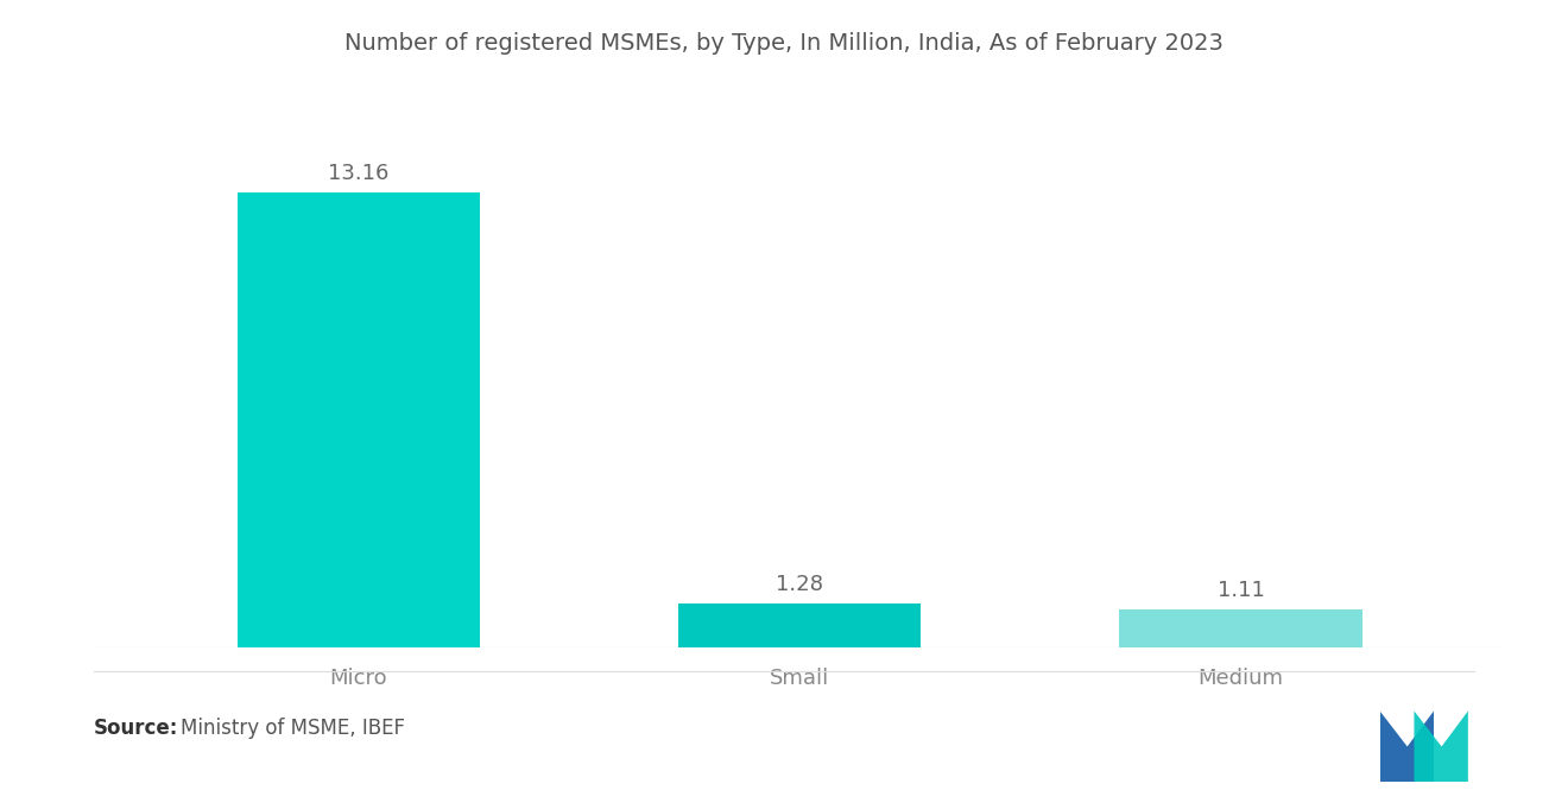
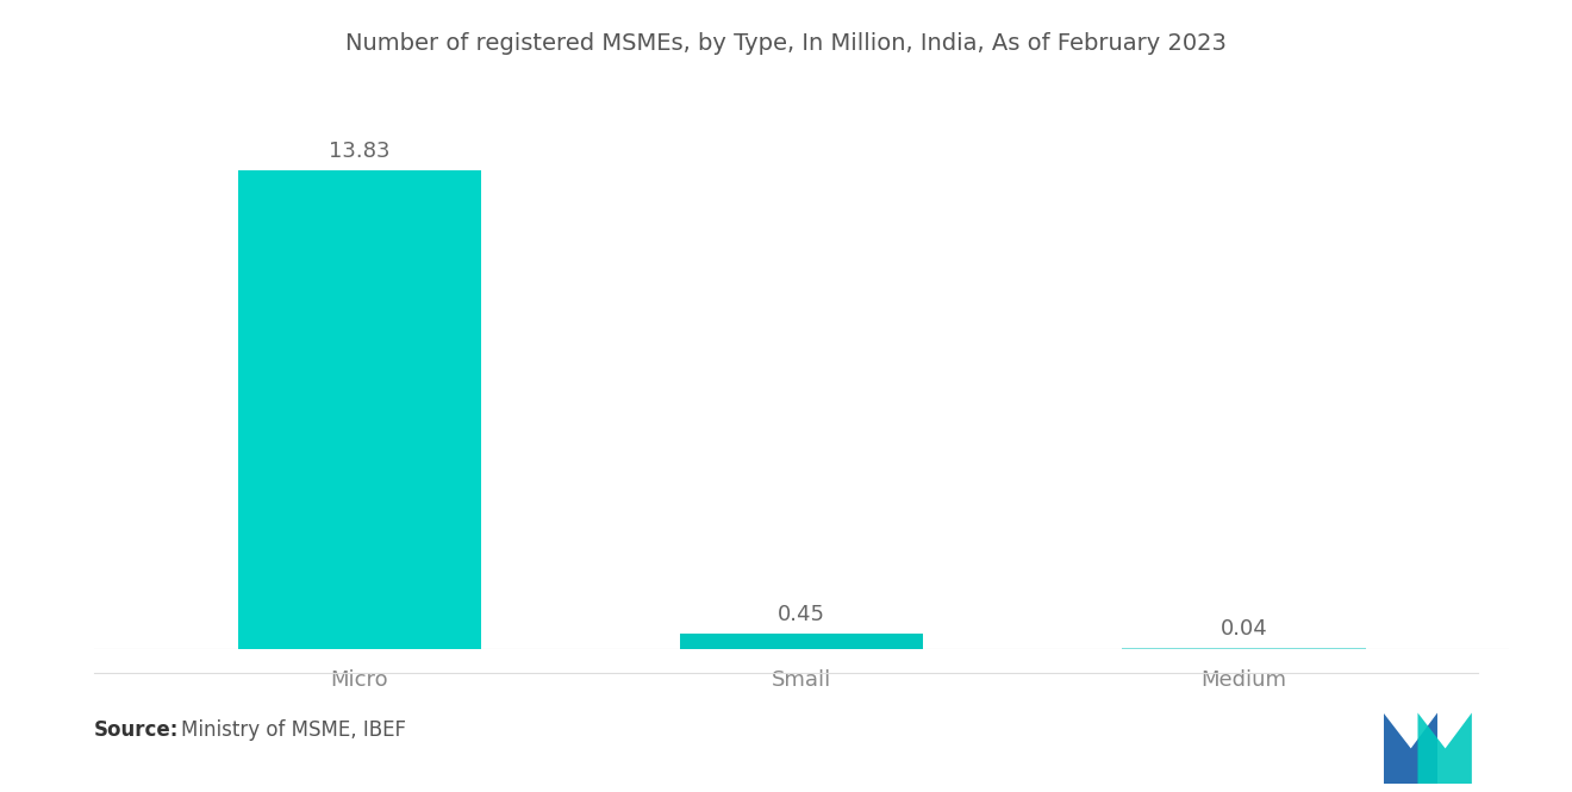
Micro: 13.16 -> 13.83
Small: 1.28 -> 0.45
Medium: 1.11 -> 0.04
